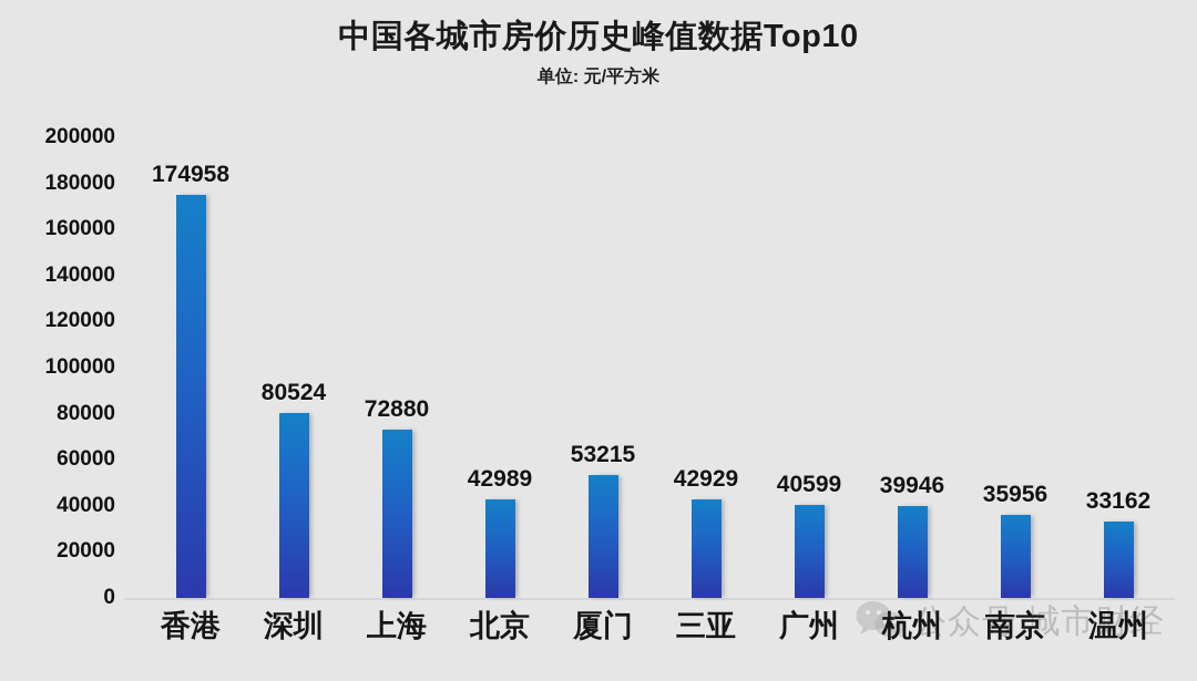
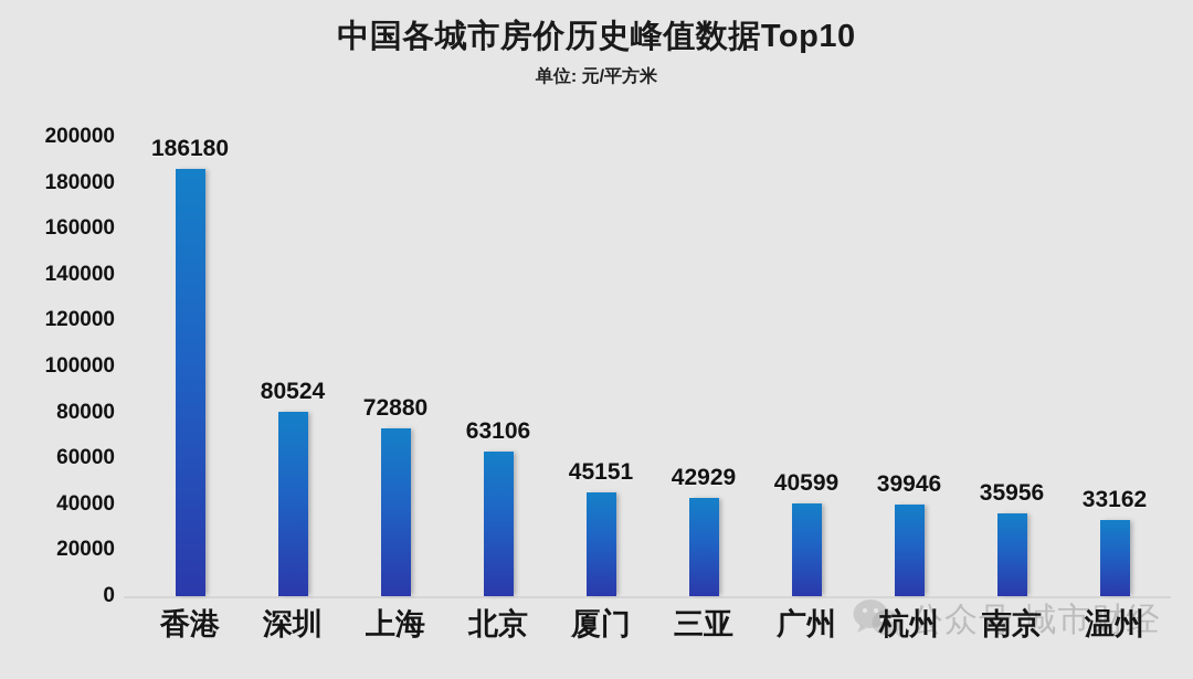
香港: 174958 -> 186180
北京: 42989 -> 63106
厦门: 53215 -> 45151
